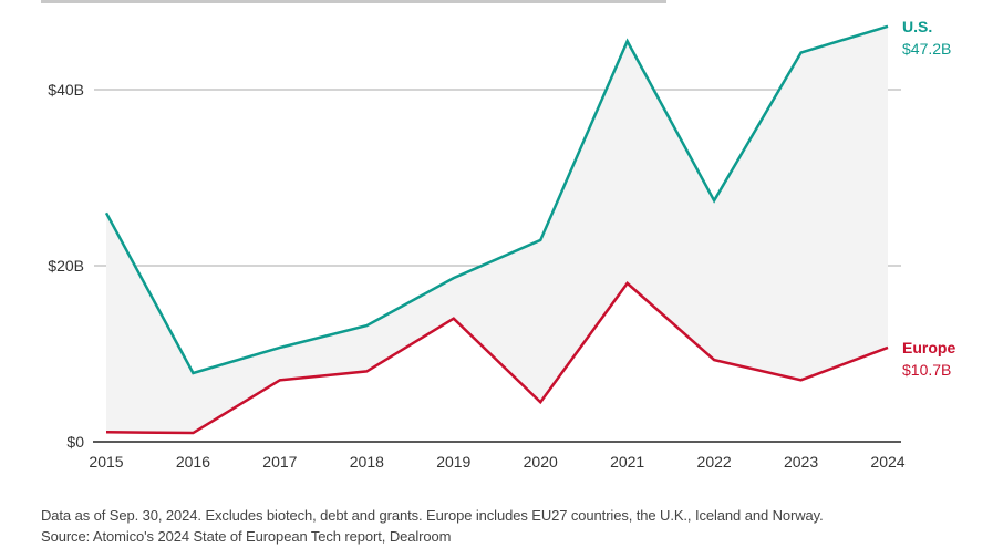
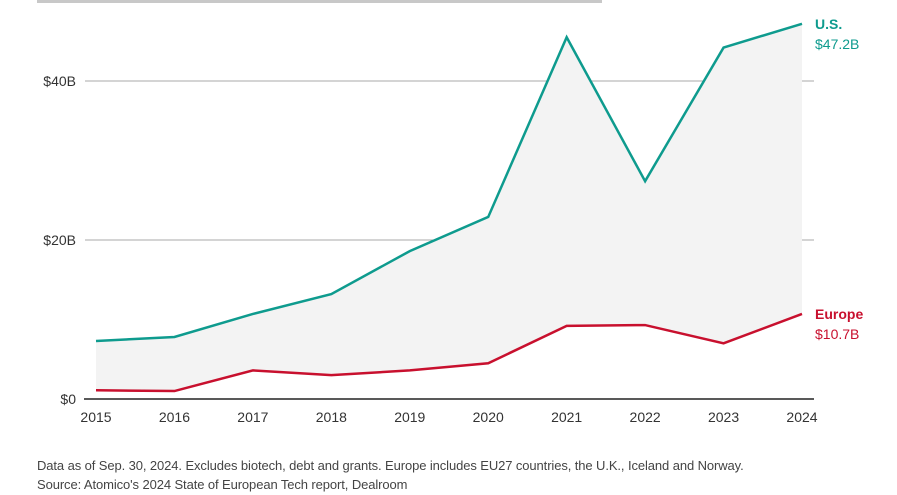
U.S./2015: $26B -> $7B
Europe/2017: $7B -> $4B
Europe/2018: $8B -> $3B
Europe/2019: $14B -> $4B
Europe/2021: $18B -> $9B
